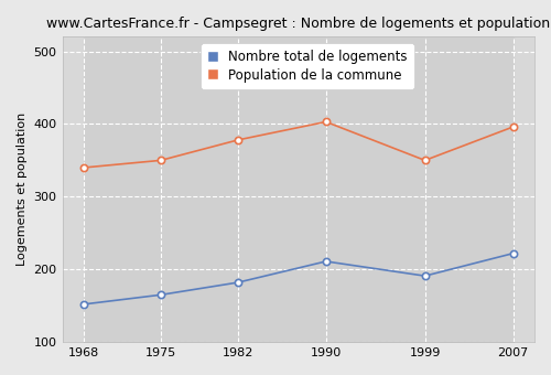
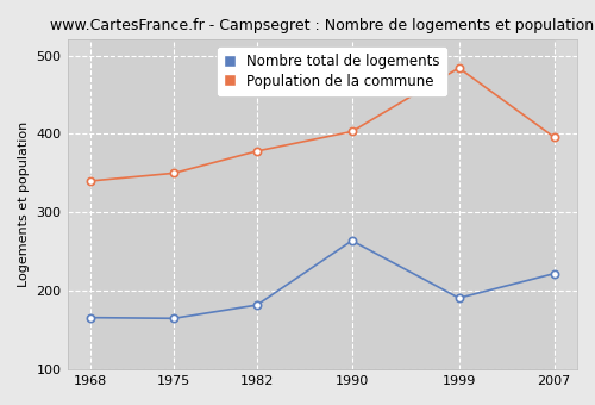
Nombre total de logements/1968: 152 -> 166
Nombre total de logements/1990: 211 -> 264
Population de la commune/1999: 350 -> 484
